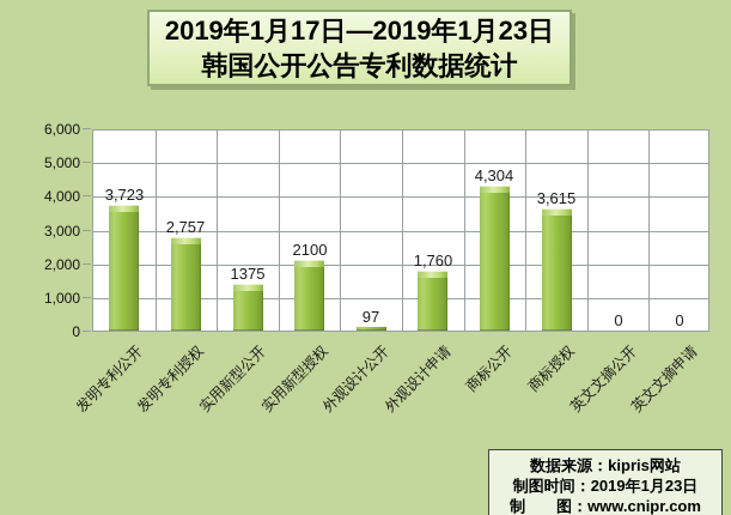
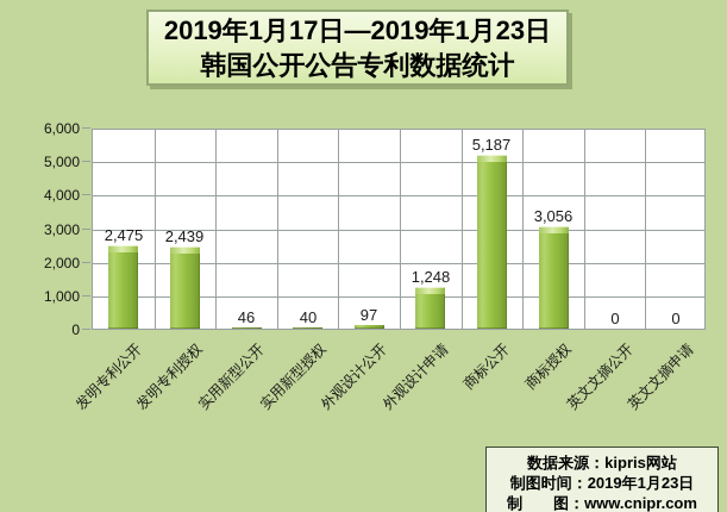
发明专利公开: 3,723 -> 2,475
发明专利授权: 2,757 -> 2,439
实用新型公开: 1375 -> 46
实用新型授权: 2100 -> 40
外观设计申请: 1,760 -> 1,248
商标公开: 4,304 -> 5,187
商标授权: 3,615 -> 3,056
